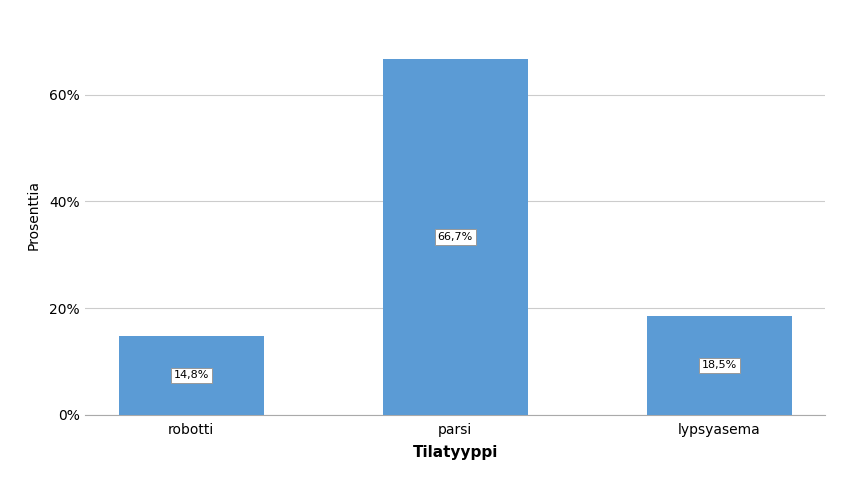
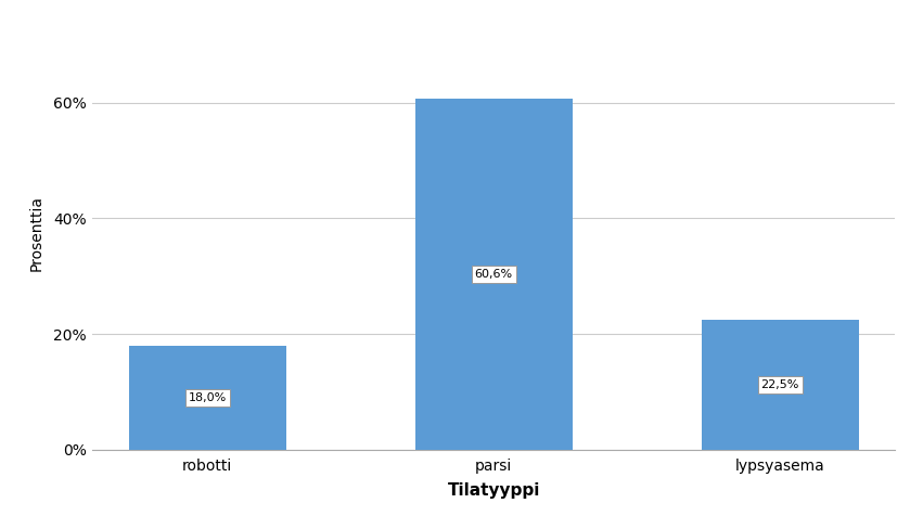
robotti: 14,8% -> 18,0%
parsi: 66,7% -> 60,6%
lypsyasema: 18,5% -> 22,5%
